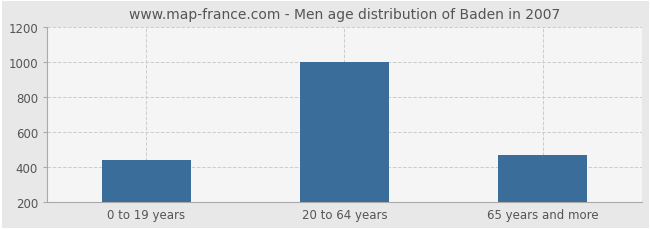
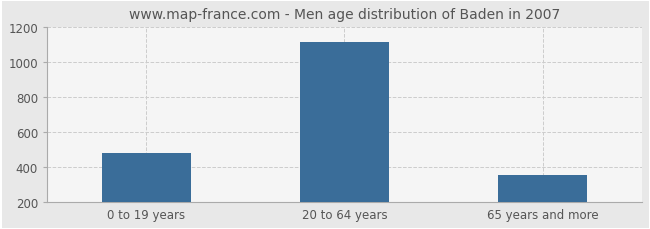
0 to 19 years: 440 -> 480
20 to 64 years: 1000 -> 1110
65 years and more: 470 -> 360
